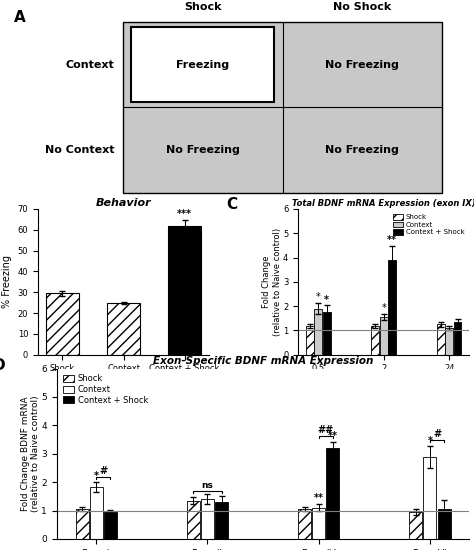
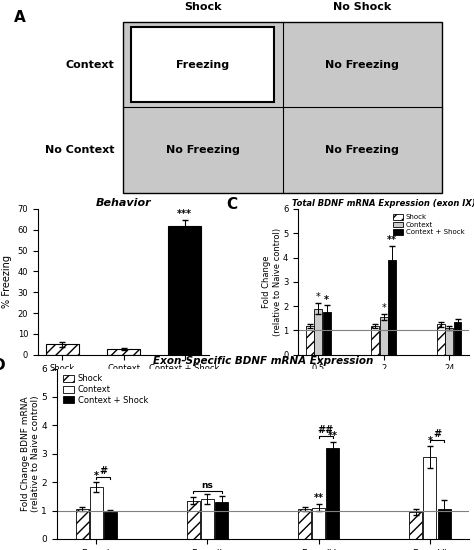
Behavior/Shock: 29.5 -> 5.0
Behavior/Context: 25.0 -> 2.8
